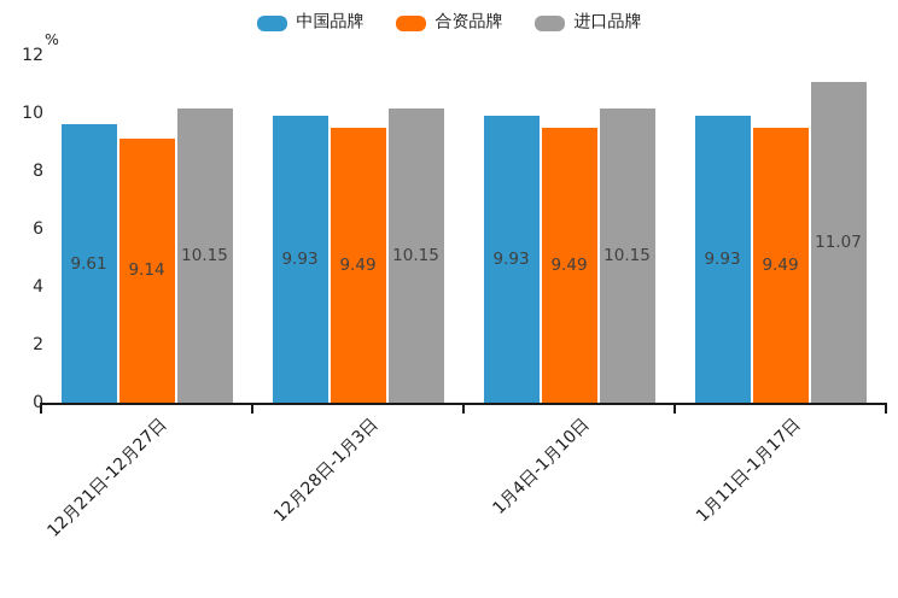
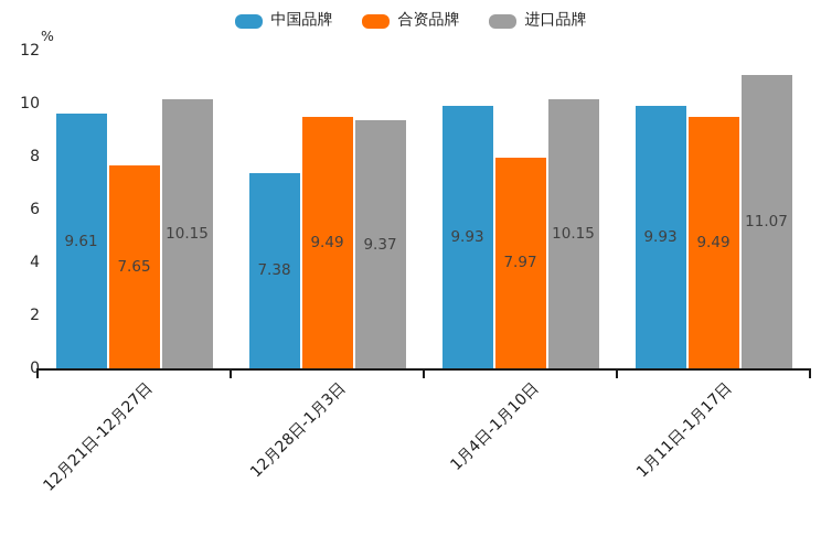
合资品牌/12月21日-12月27日: 9.14 -> 7.65
中国品牌/12月28日-1月3日: 9.93 -> 7.38
进口品牌/12月28日-1月3日: 10.15 -> 9.37
合资品牌/1月4日-1月10日: 9.49 -> 7.97
